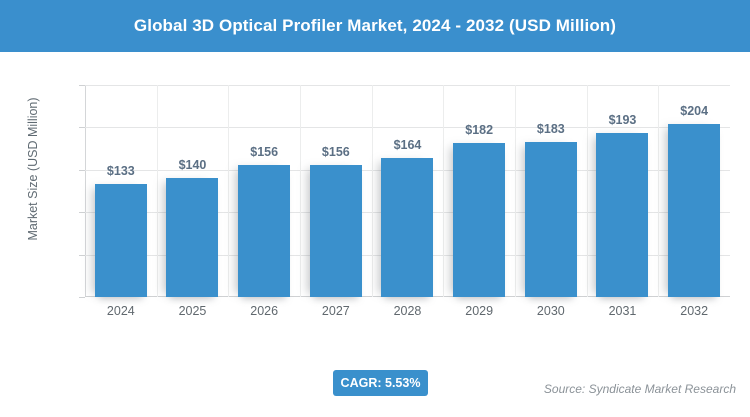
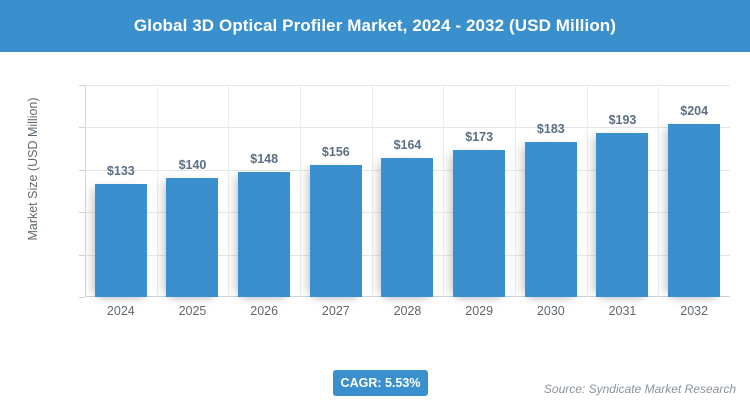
2026: $156 -> $148
2029: $182 -> $173
